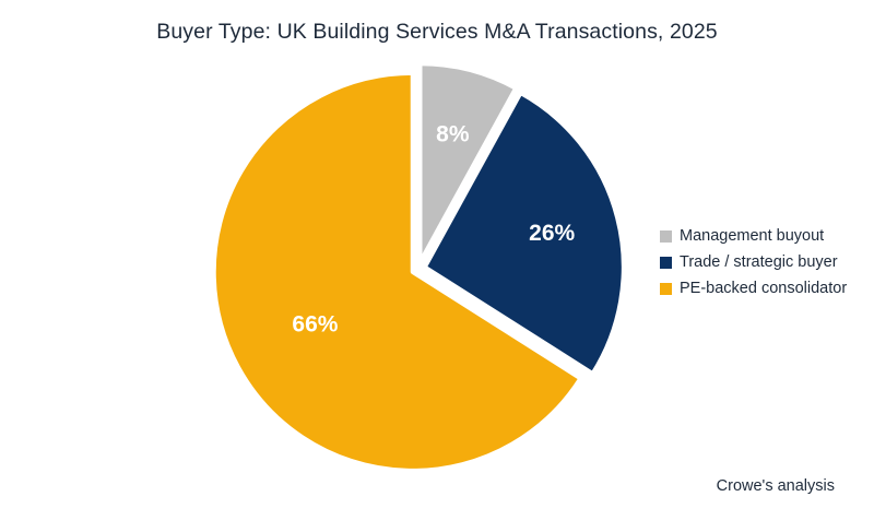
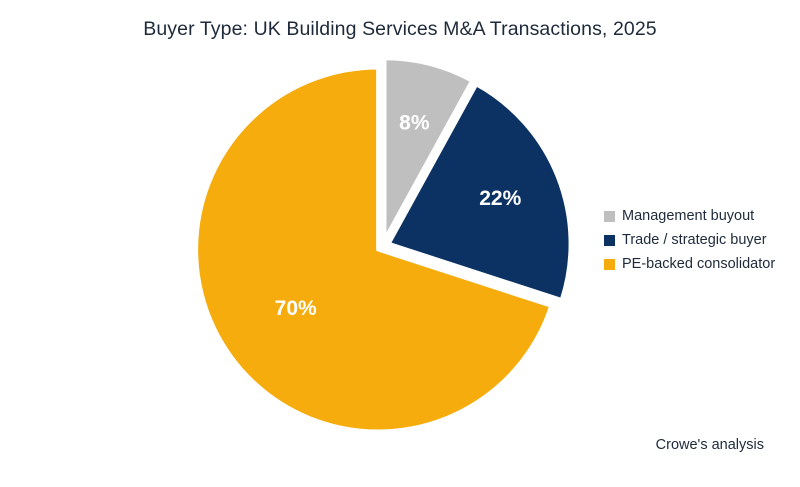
Trade / strategic buyer: 26% -> 22%
PE-backed consolidator: 66% -> 70%
